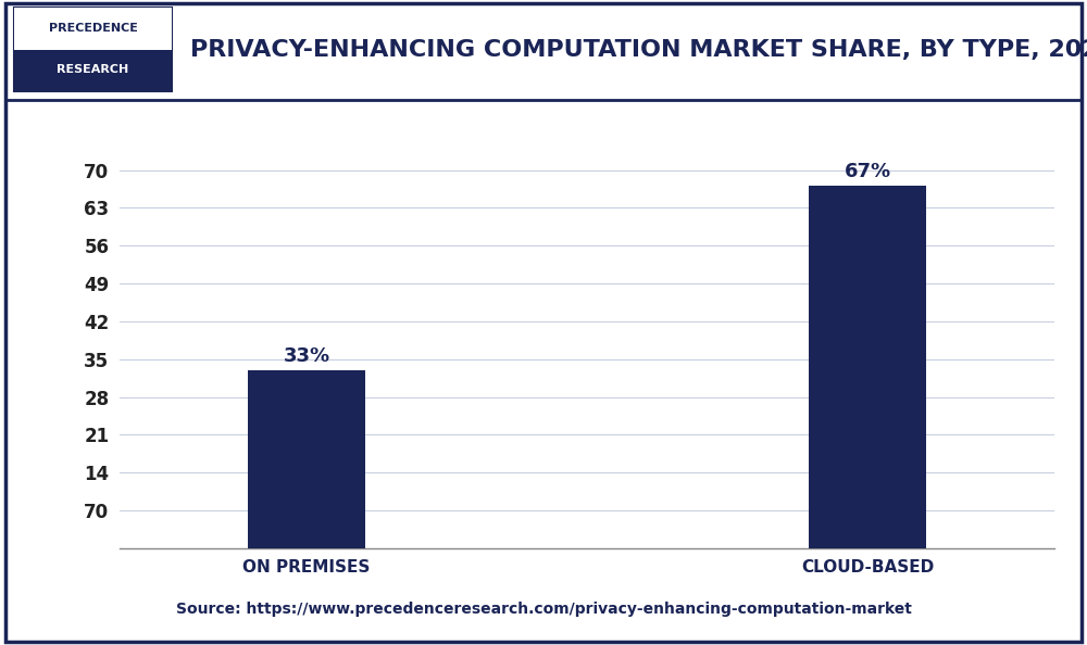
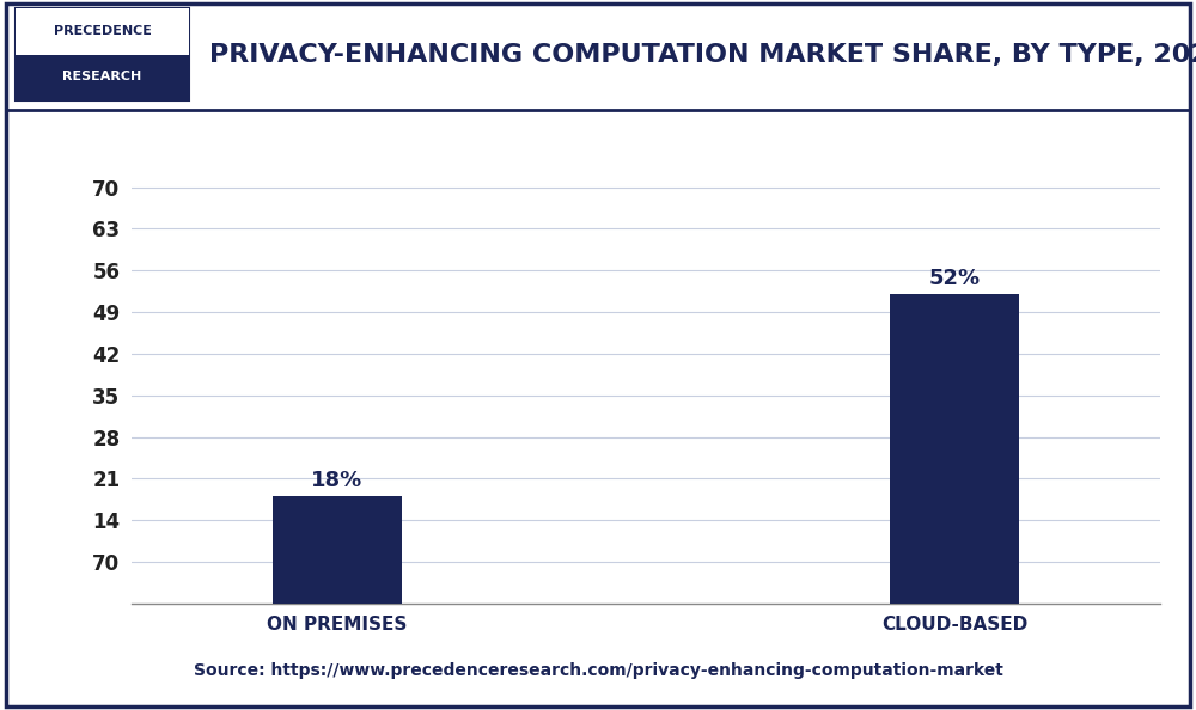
ON PREMISES: 33% -> 18%
CLOUD-BASED: 67% -> 52%
